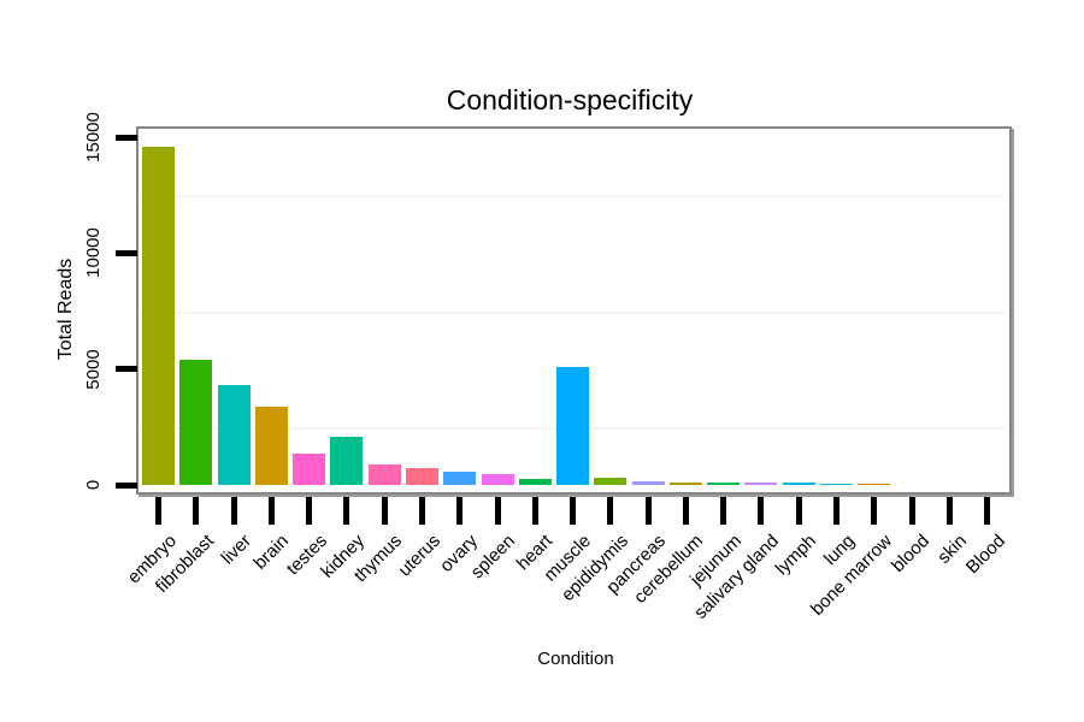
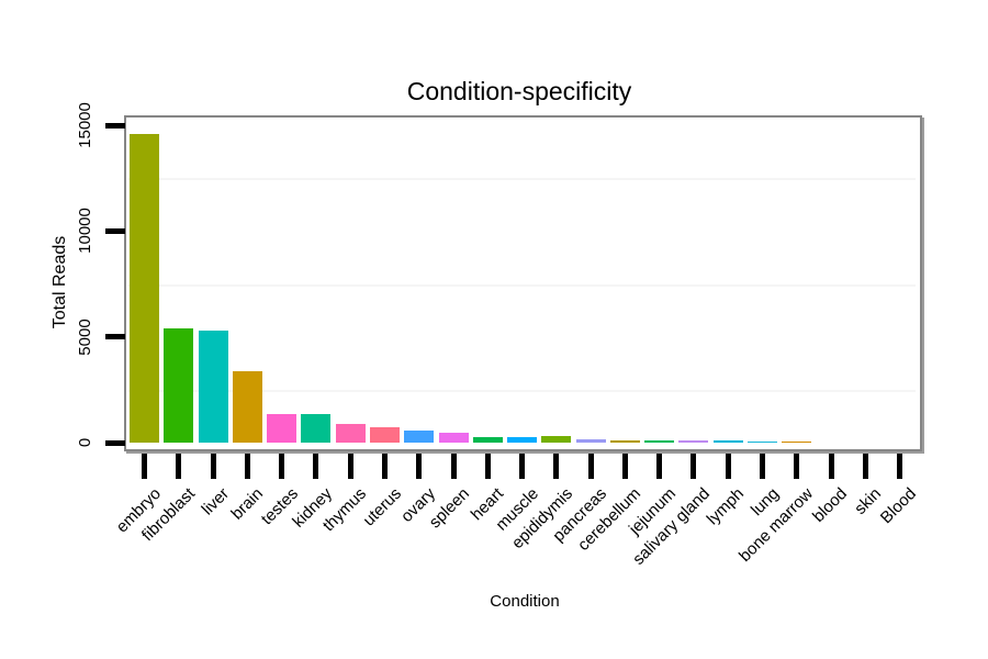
liver: 4300 -> 5300
kidney: 2100 -> 1300
muscle: 5100 -> 300
